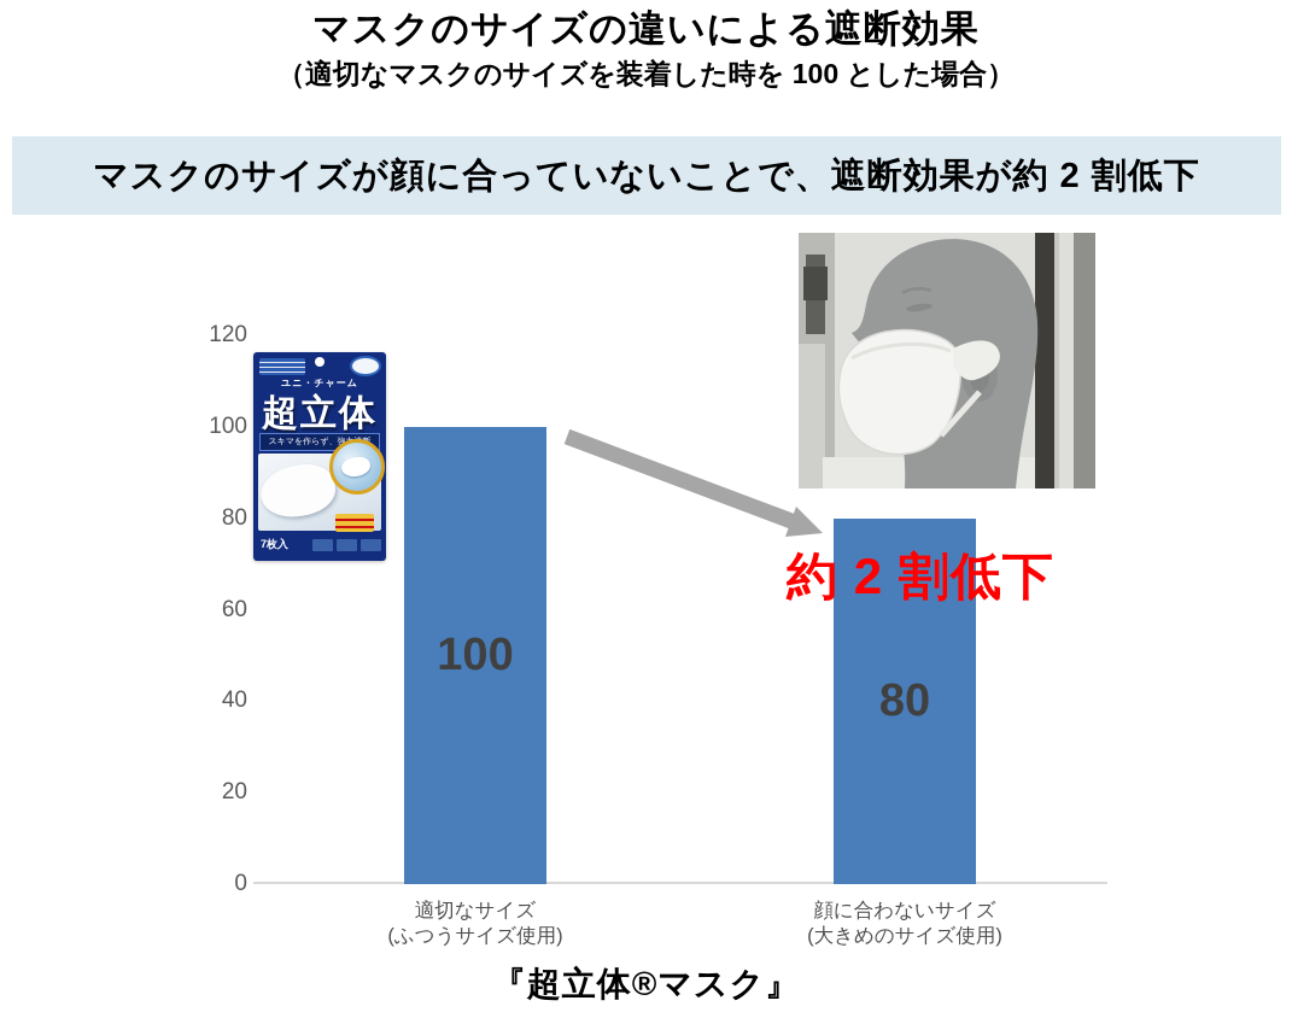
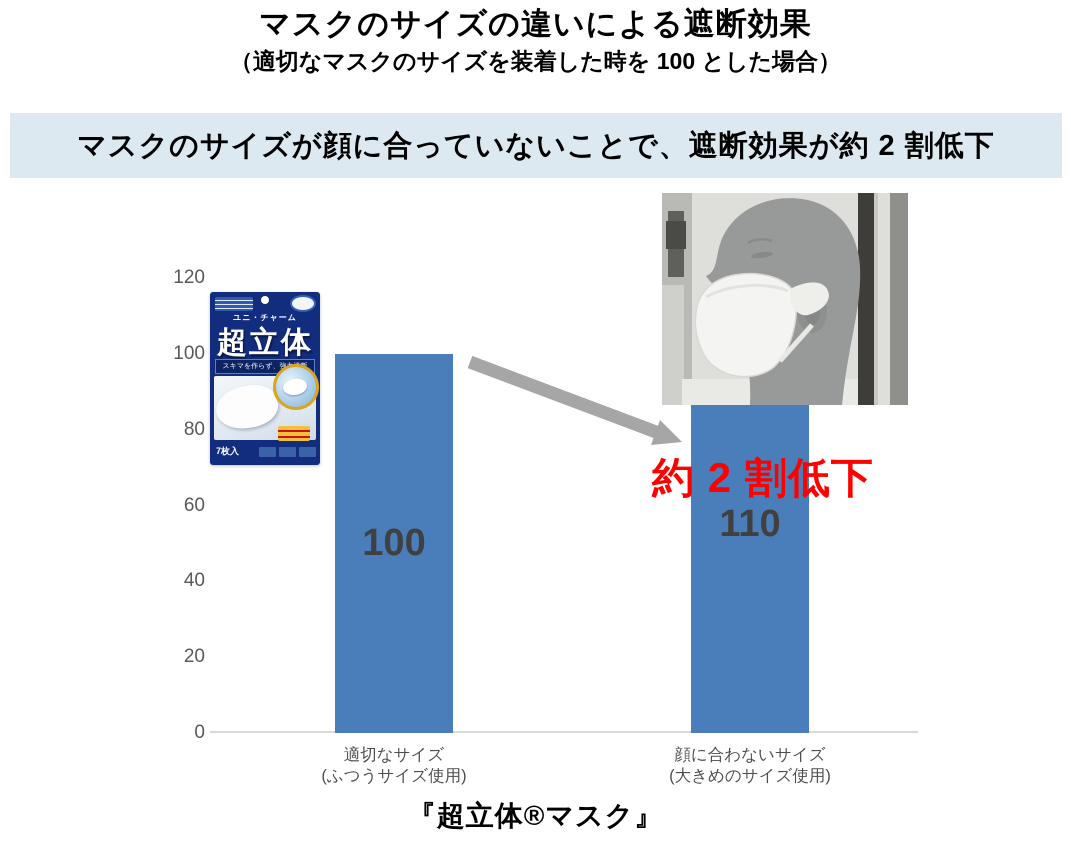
顔に合わないサイズ (大きめのサイズ使用): 80 -> 110
